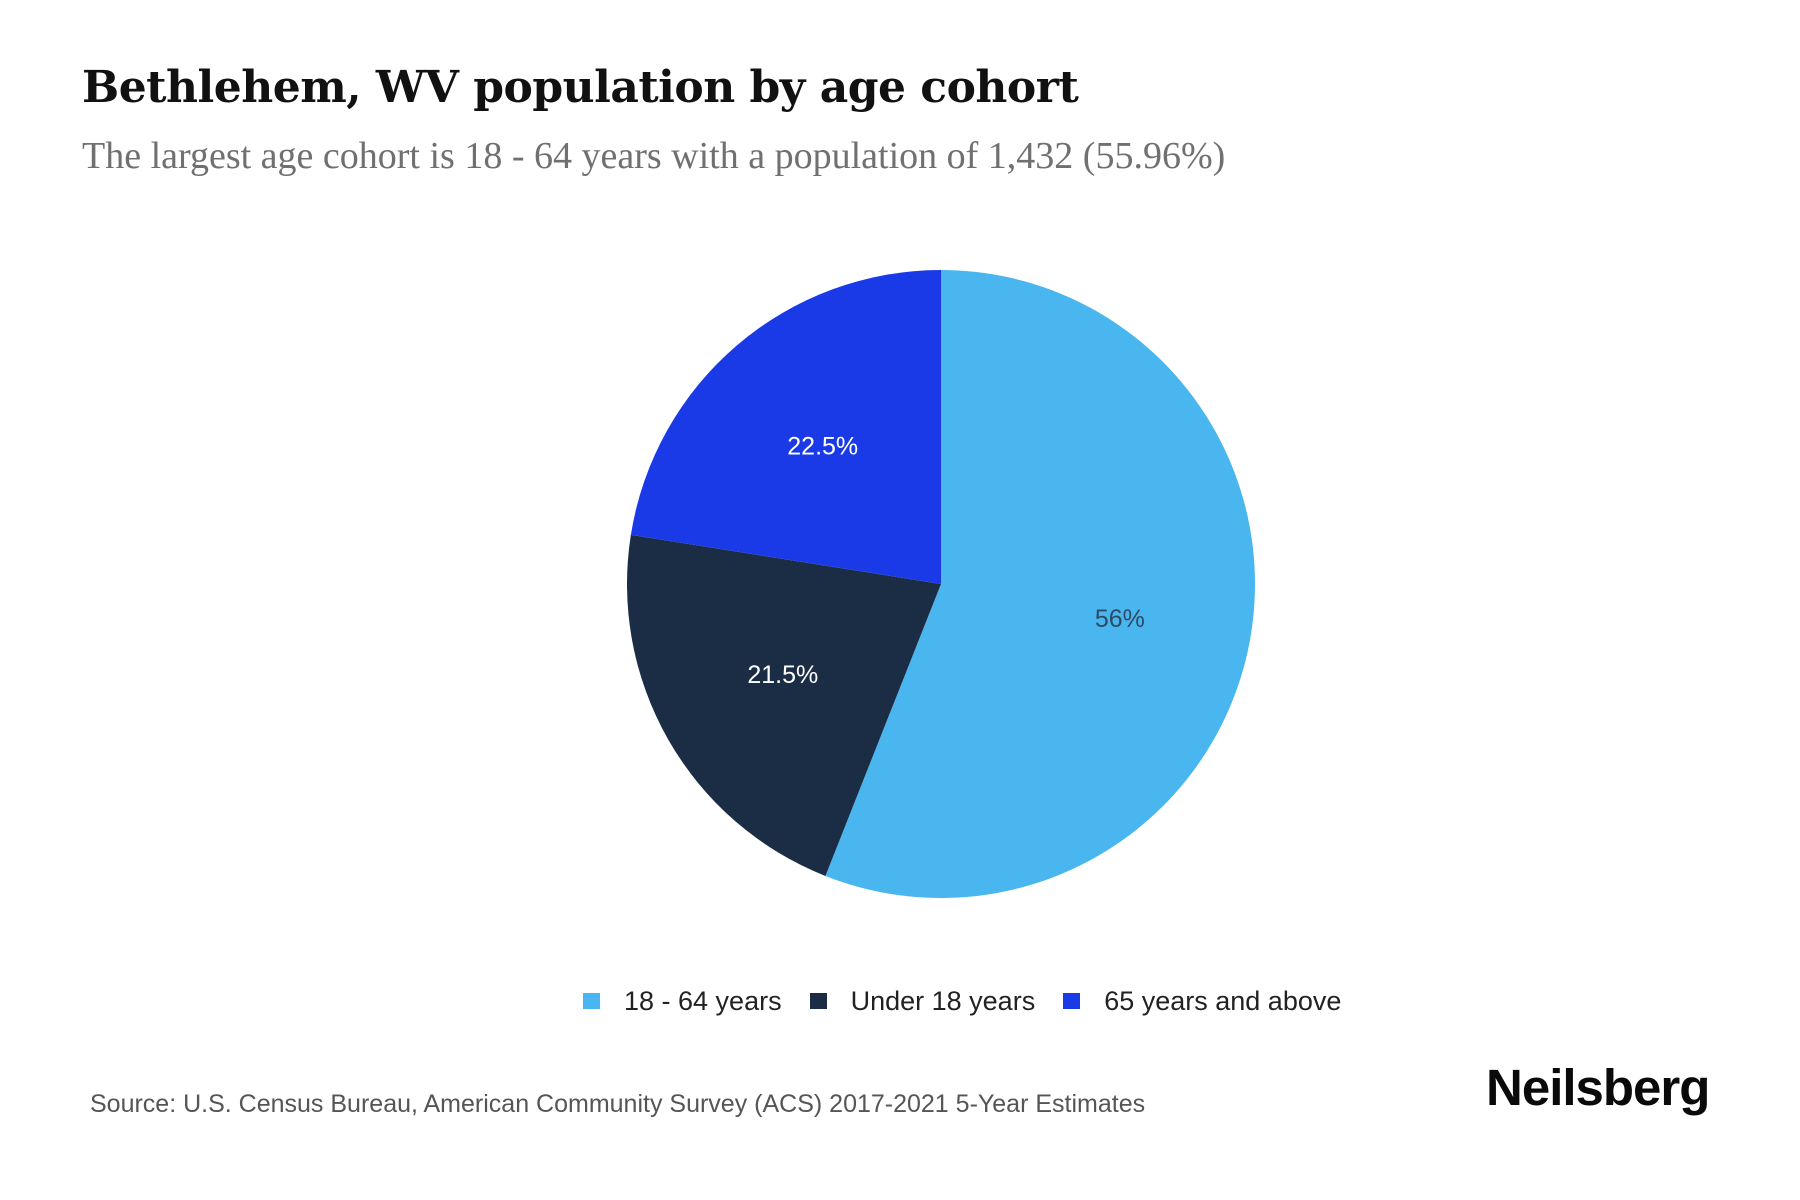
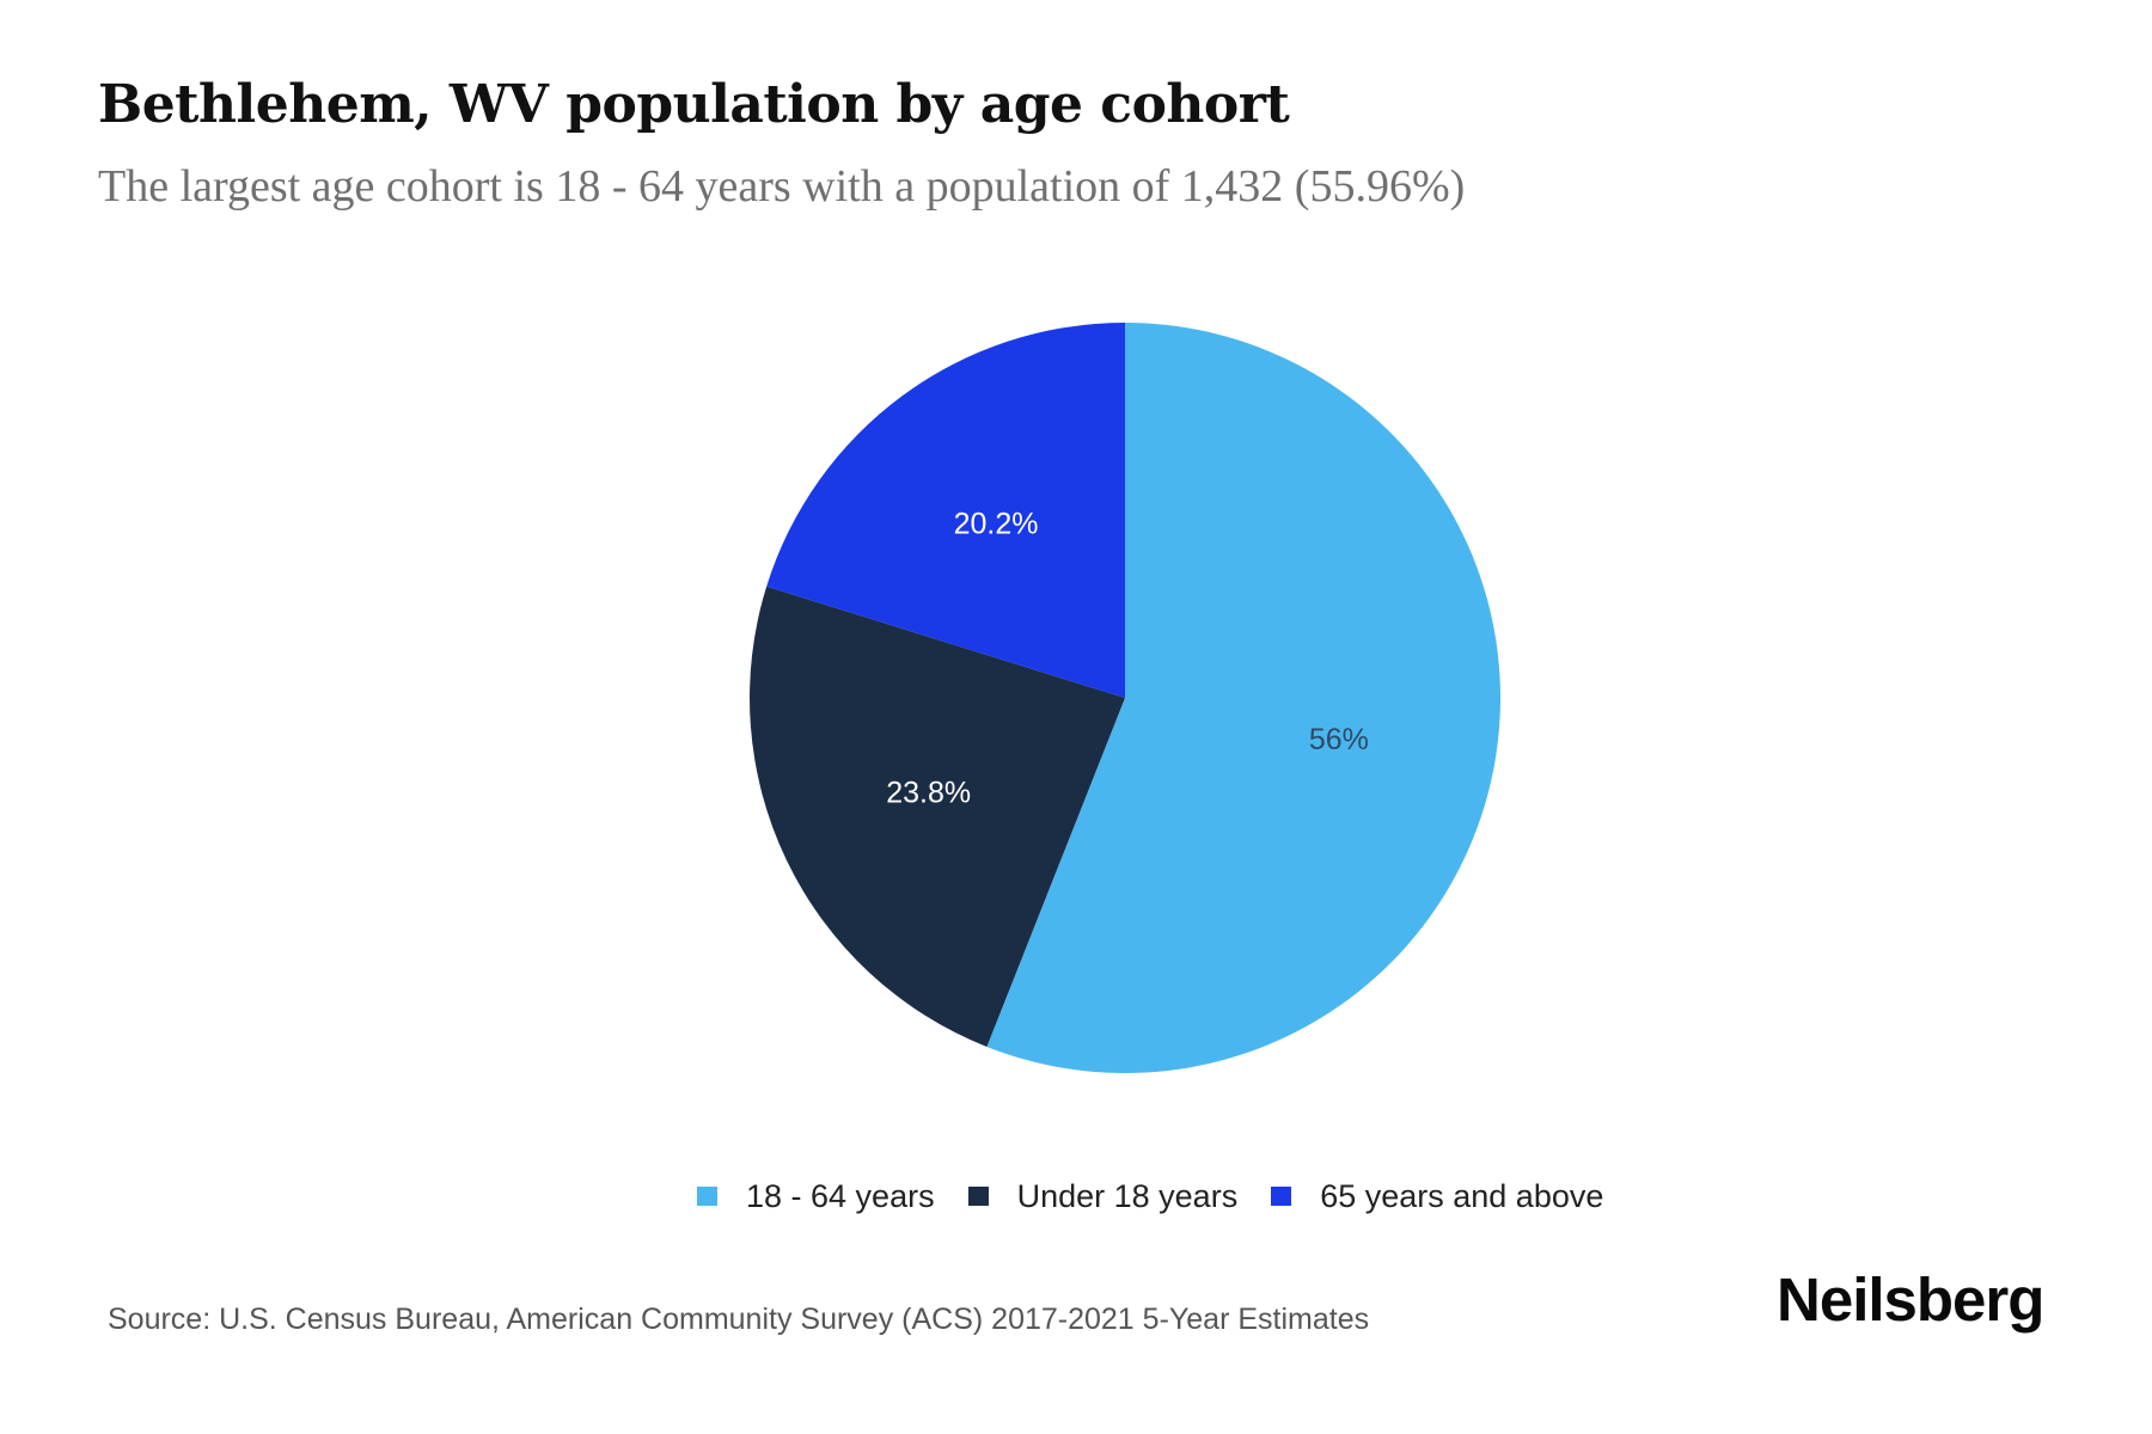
Under 18 years: 21.5% -> 23.8%
65 years and above: 22.5% -> 20.2%
